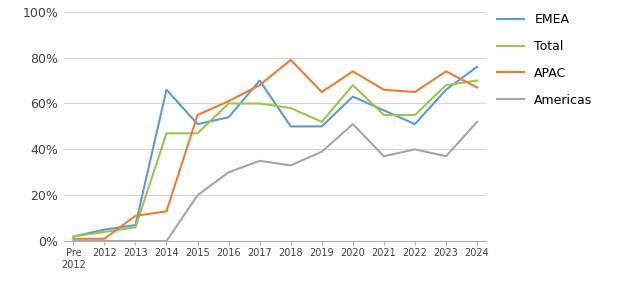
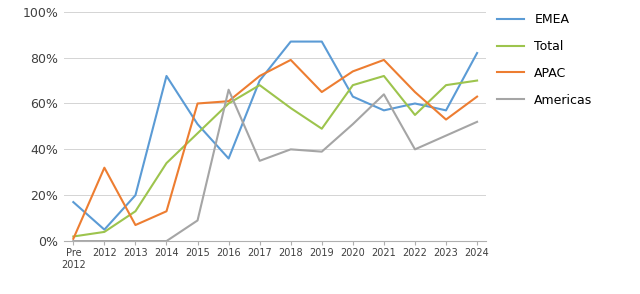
EMEA/Pre 2012: 2% -> 17%
APAC/2012: 1% -> 32%
EMEA/2013: 7% -> 20%
Total/2013: 6% -> 13%
APAC/2013: 11% -> 7%
EMEA/2014: 66% -> 72%
Total/2014: 47% -> 34%
APAC/2015: 55% -> 60%
Americas/2015: 20% -> 9%
EMEA/2016: 54% -> 36%
Americas/2016: 30% -> 66%
Total/2017: 60% -> 68%
APAC/2017: 68% -> 72%
EMEA/2018: 50% -> 87%
Americas/2018: 33% -> 40%
EMEA/2019: 50% -> 87%
Total/2019: 52% -> 49%
Total/2021: 55% -> 72%
APAC/2021: 66% -> 79%
Americas/2021: 37% -> 64%
EMEA/2022: 51% -> 60%
EMEA/2023: 66% -> 57%
APAC/2023: 74% -> 53%
Americas/2023: 37% -> 46%
EMEA/2024: 76% -> 82%
APAC/2024: 67% -> 63%
